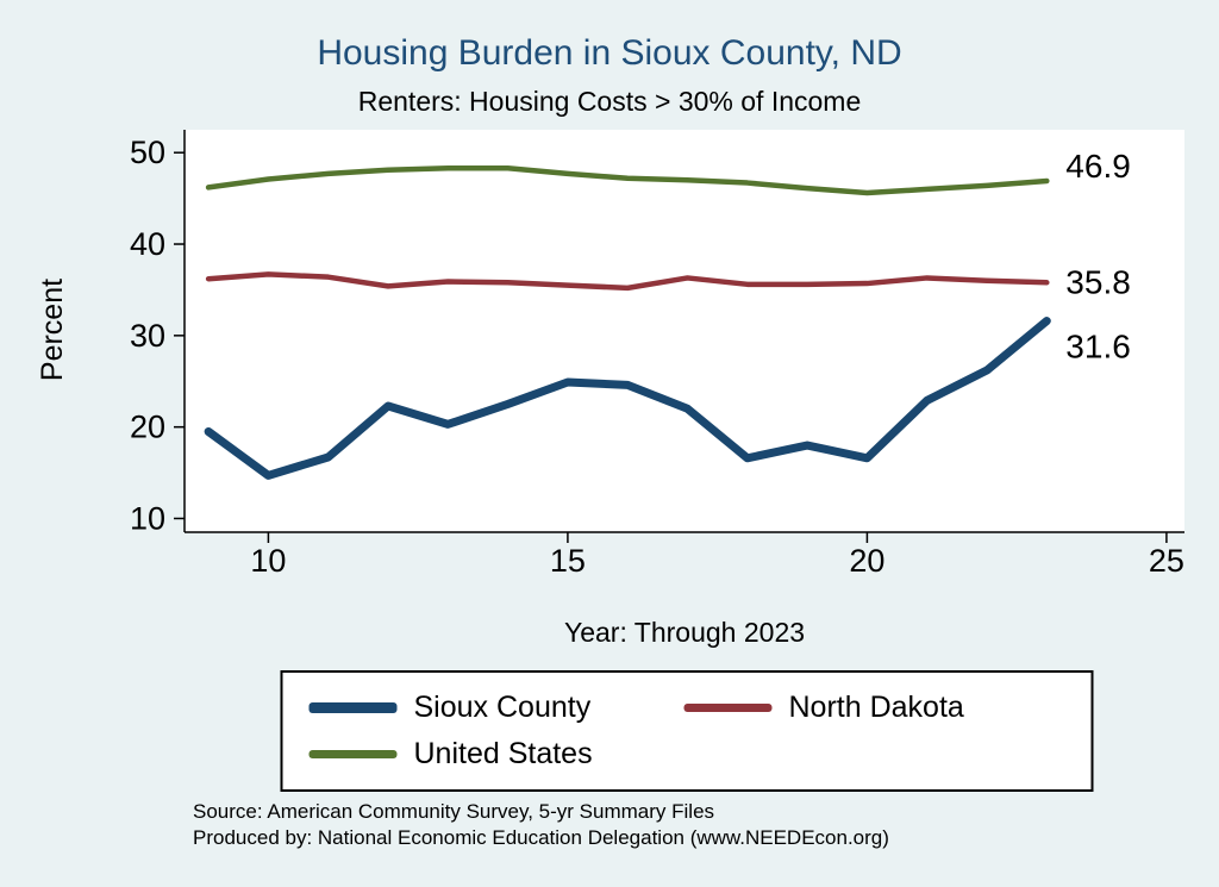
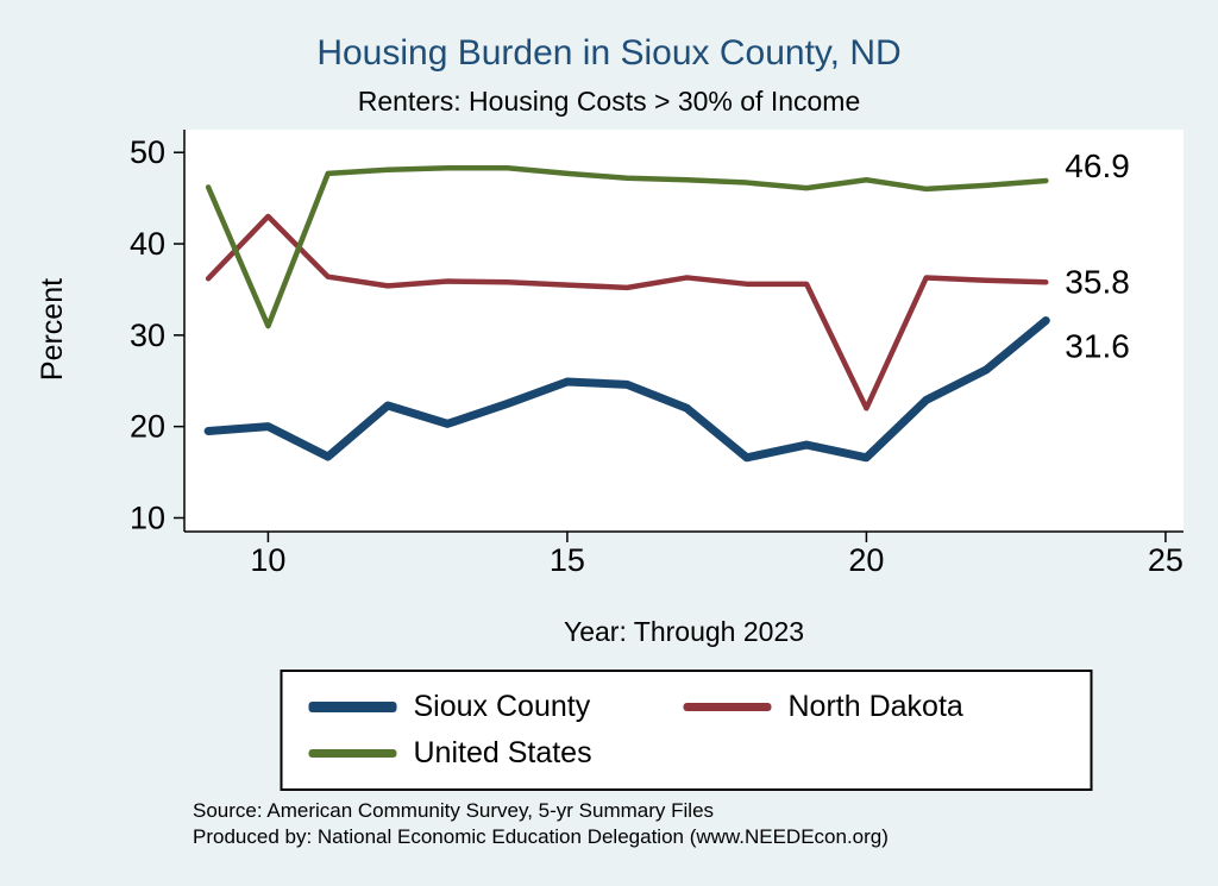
Sioux County/10: 15 -> 20
North Dakota/10: 37 -> 43
United States/10: 47 -> 31
North Dakota/20: 36 -> 22
United States/20: 46 -> 47
